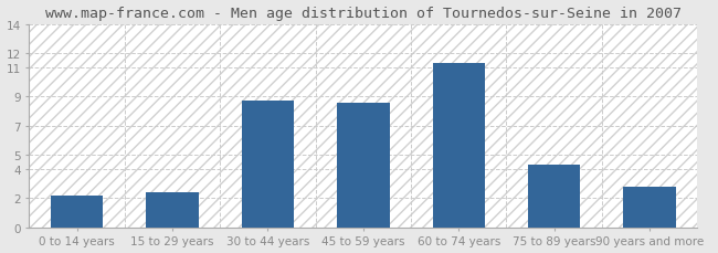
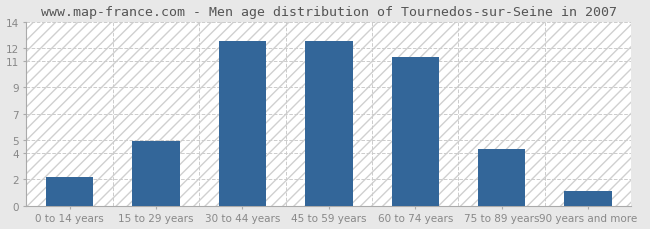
15 to 29 years: 2.4 -> 4.9
30 to 44 years: 8.7 -> 12.5
45 to 59 years: 8.6 -> 12.5
90 years and more: 2.8 -> 1.1
